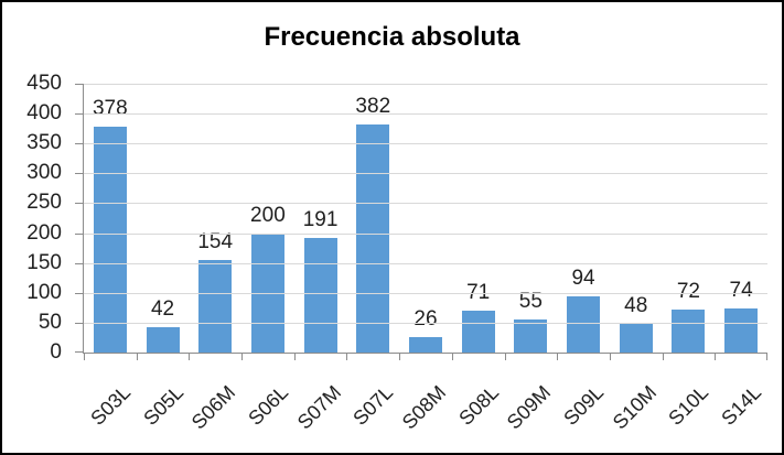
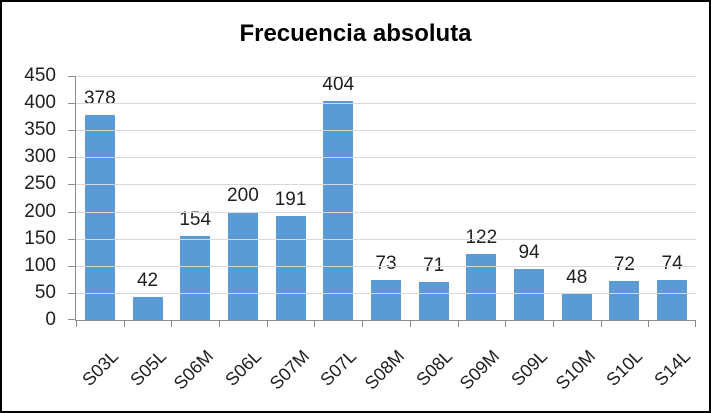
S07L: 382 -> 404
S08M: 26 -> 73
S09M: 55 -> 122
